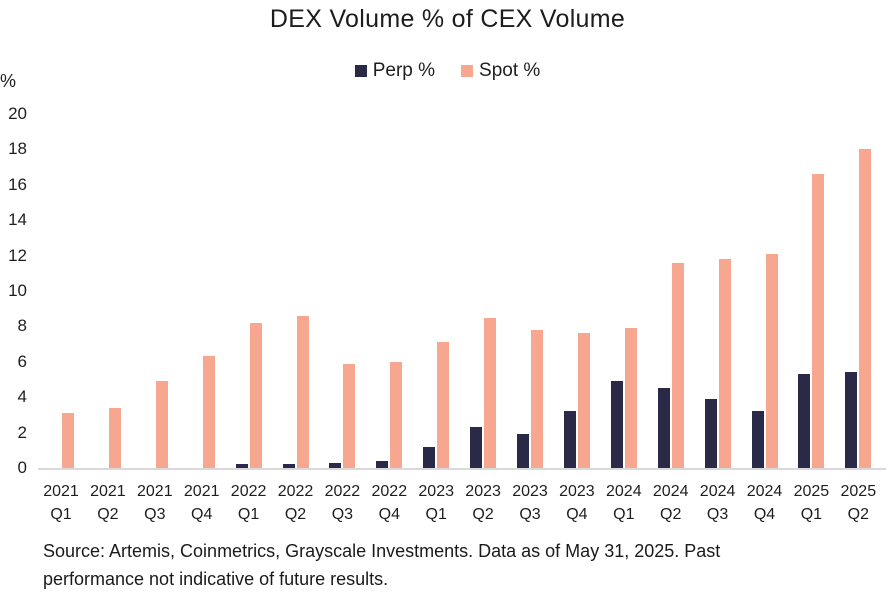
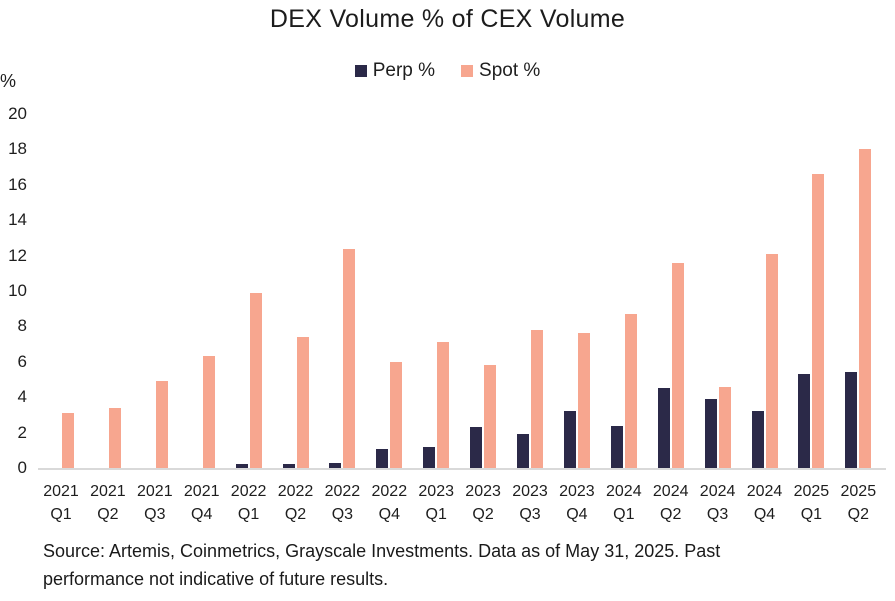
Spot %/2022 Q1: 8.2 -> 9.9
Spot %/2022 Q2: 8.6 -> 7.4
Spot %/2022 Q3: 5.9 -> 12.4
Perp %/2022 Q4: 0.4 -> 1.1
Spot %/2023 Q2: 8.5 -> 5.8
Perp %/2024 Q1: 4.9 -> 2.4
Spot %/2024 Q1: 7.9 -> 8.7
Spot %/2024 Q3: 11.8 -> 4.6
